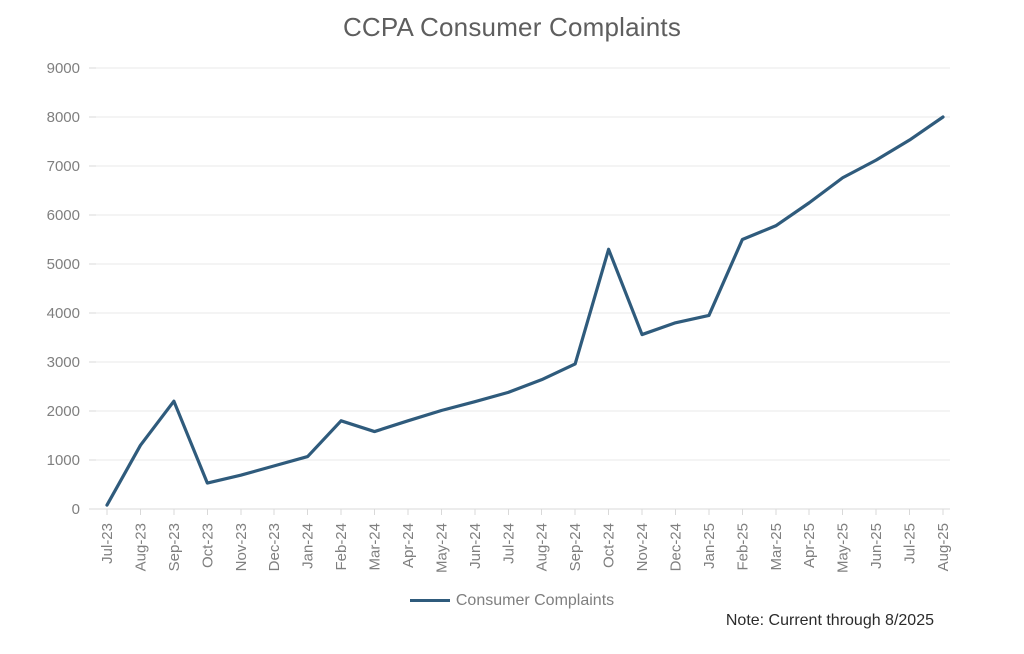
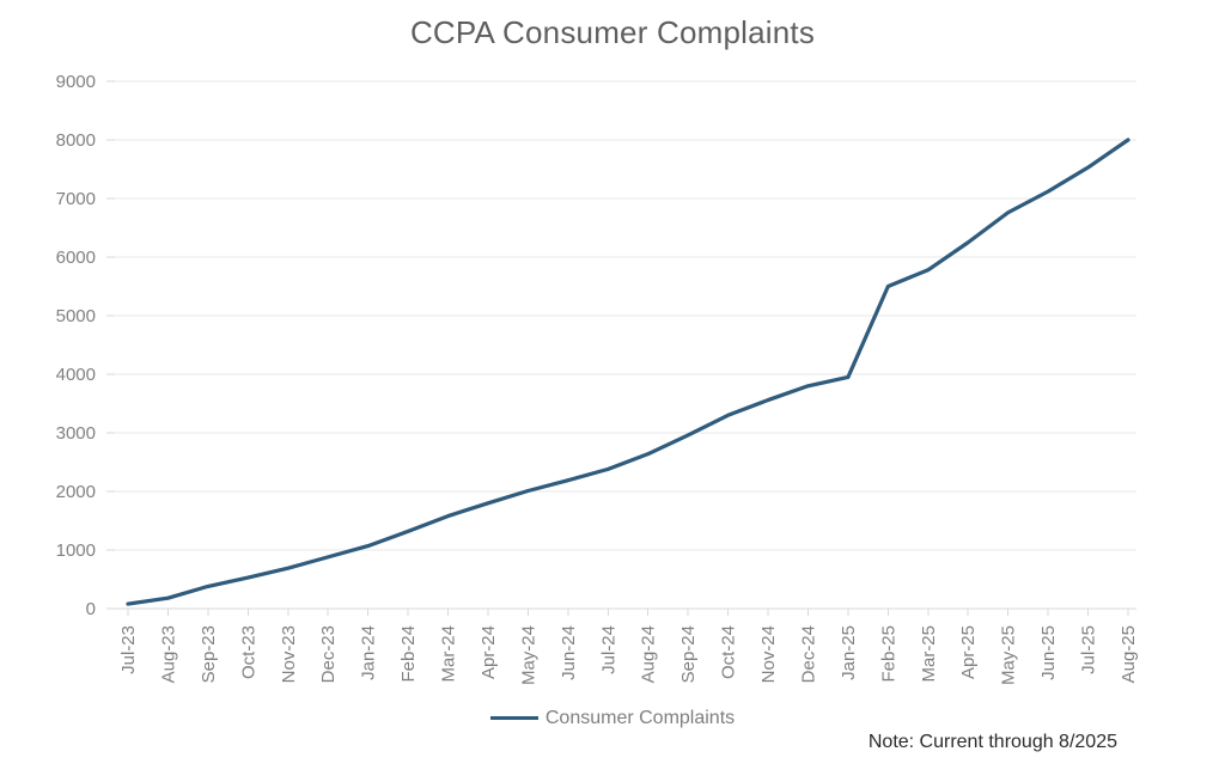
Aug-23: 1300 -> 200
Sep-23: 2200 -> 400
Feb-24: 1800 -> 1300
Oct-24: 5300 -> 3300
